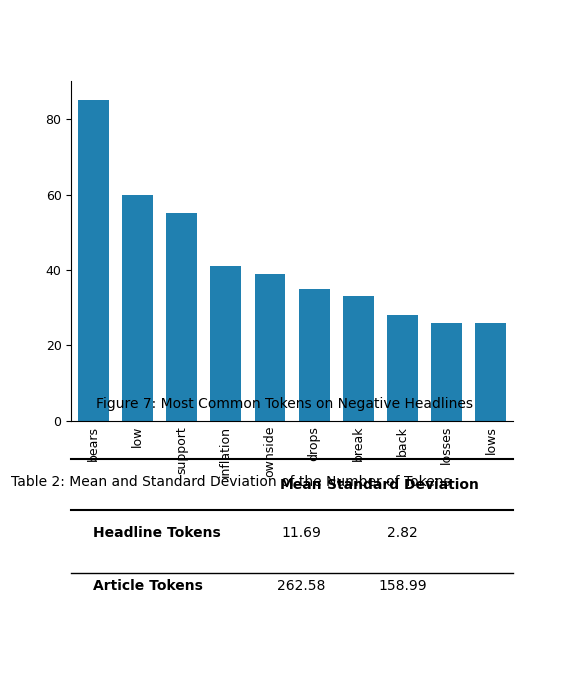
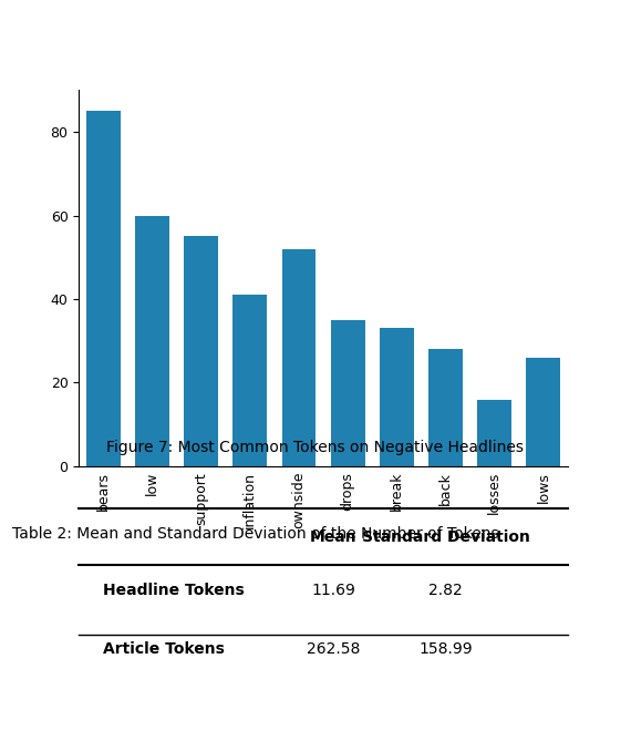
ownside: 39 -> 52
losses: 26 -> 16
